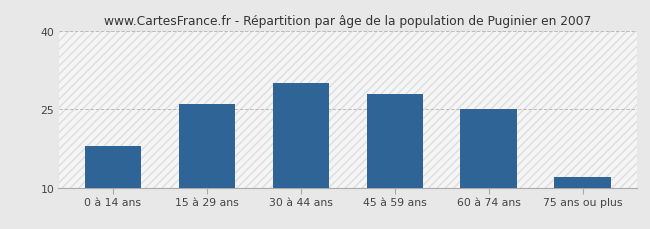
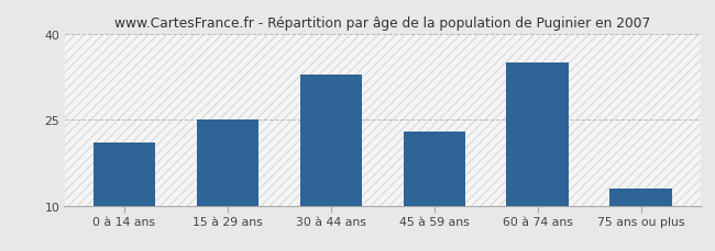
0 à 14 ans: 18 -> 21
15 à 29 ans: 26 -> 25
30 à 44 ans: 30 -> 33
45 à 59 ans: 28 -> 23
60 à 74 ans: 25 -> 35
75 ans ou plus: 12 -> 13
